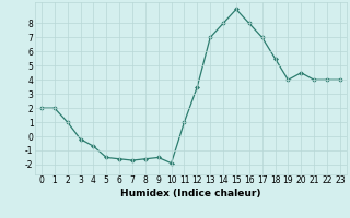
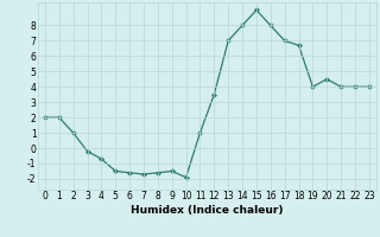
18: 5.5 -> 6.7
